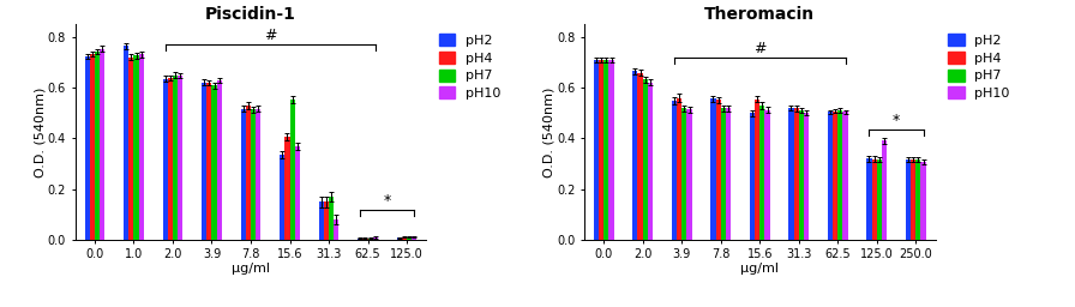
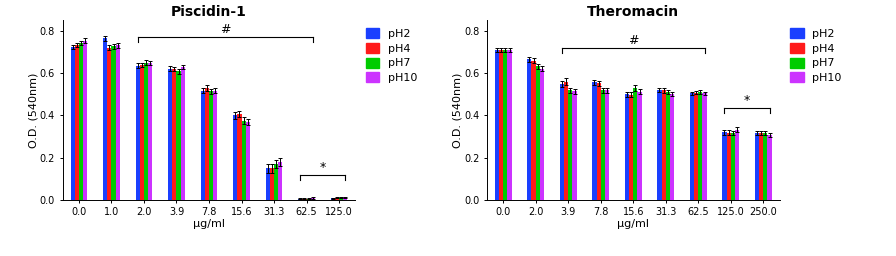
Piscidin-1/pH2/15.6: 0.335 -> 0.400
Piscidin-1/pH7/15.6: 0.555 -> 0.375
Piscidin-1/pH10/31.3: 0.080 -> 0.178
Theromacin/pH4/15.6: 0.555 -> 0.498
Theromacin/pH10/125.0: 0.390 -> 0.332
